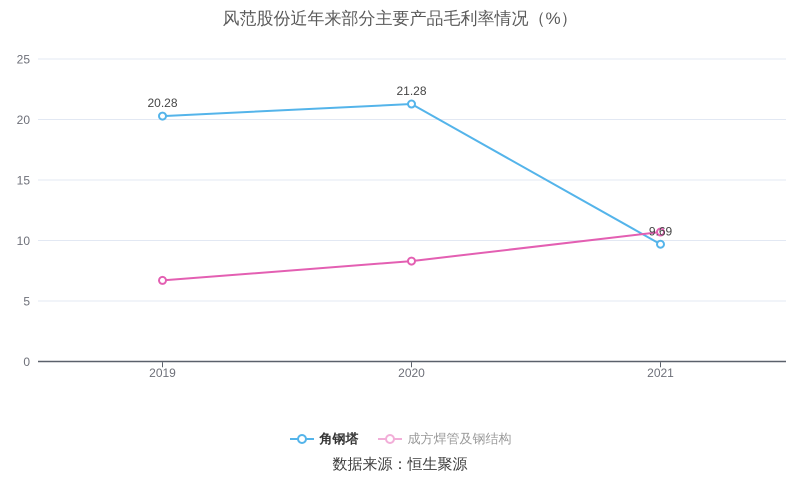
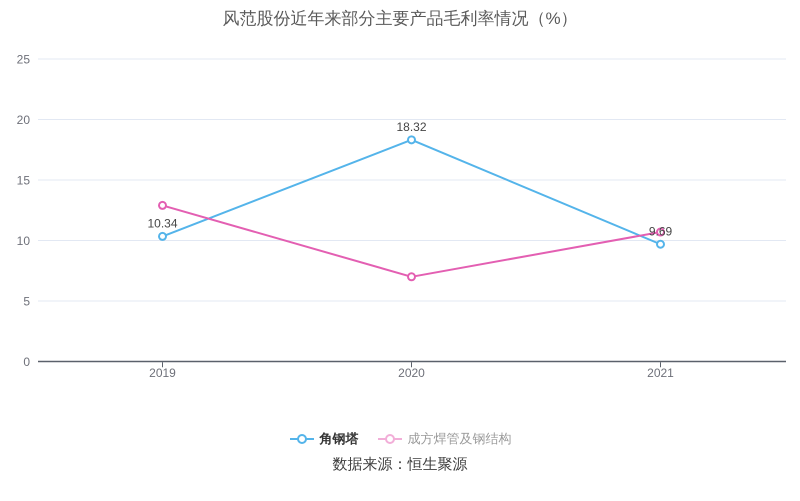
角钢塔/2019: 20.28 -> 10.34
成方焊管及钢结构/2019: 6.7 -> 12.9
角钢塔/2020: 21.28 -> 18.32
成方焊管及钢结构/2020: 8.3 -> 7.0
